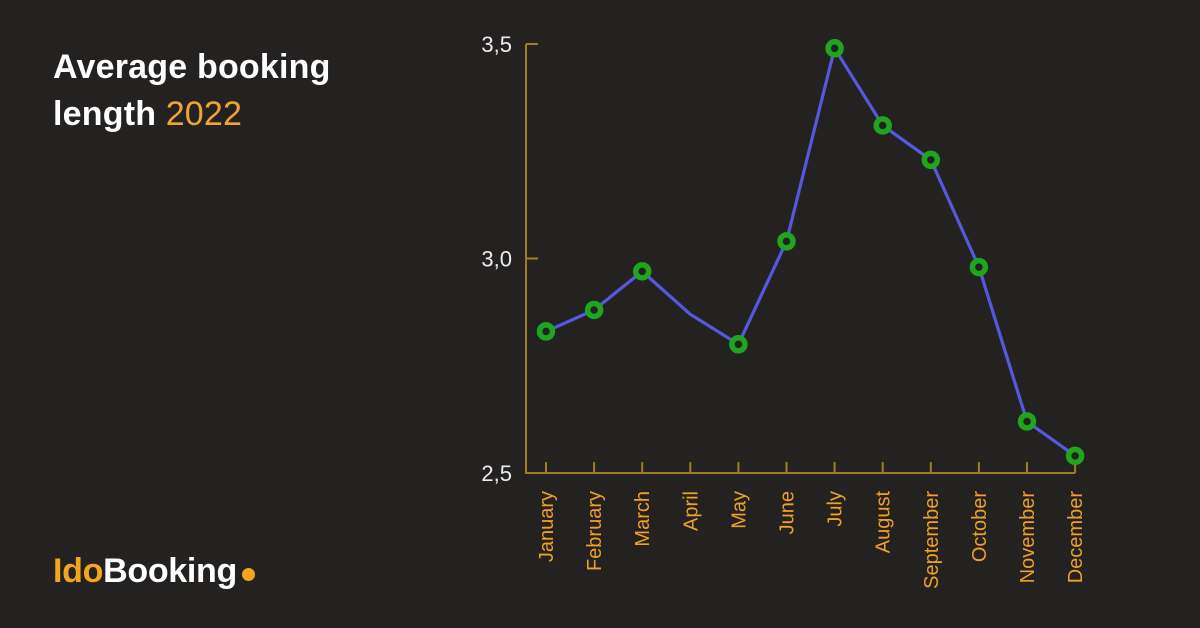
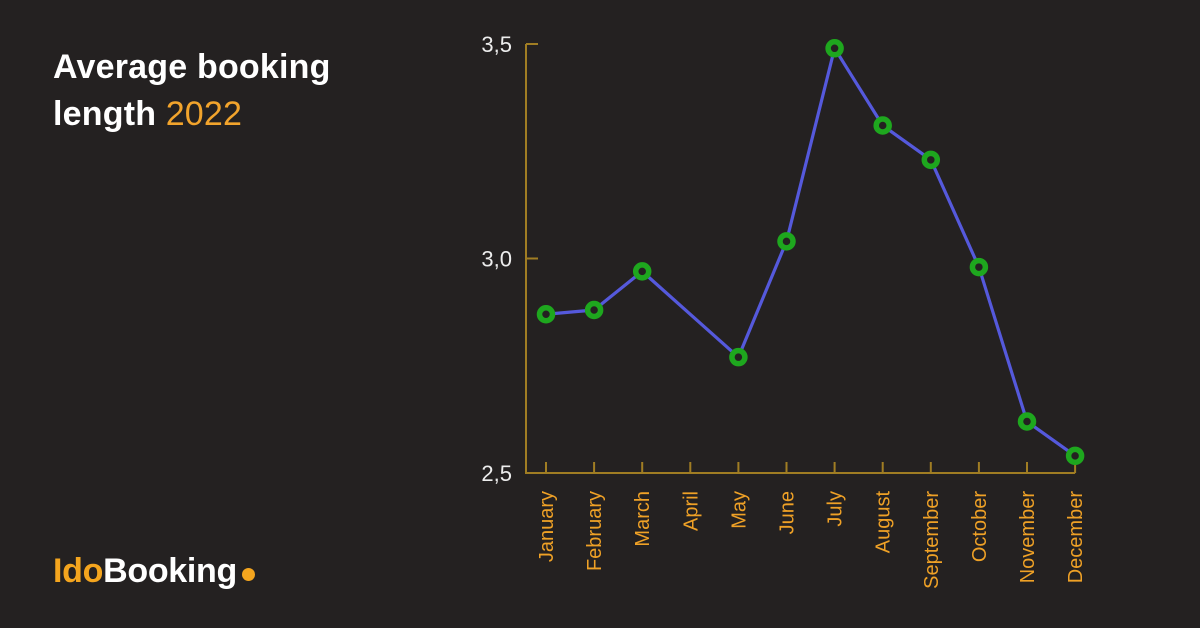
January: 2,83 -> 2,87
May: 2,80 -> 2,77
